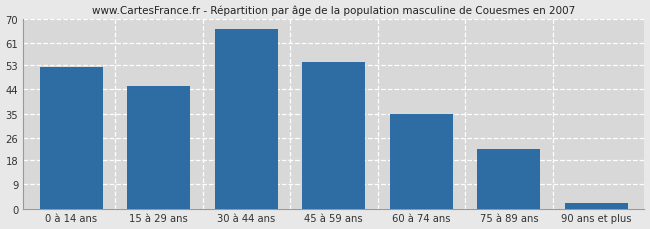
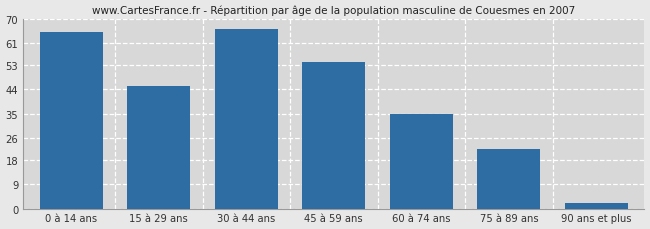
0 à 14 ans: 52 -> 65
